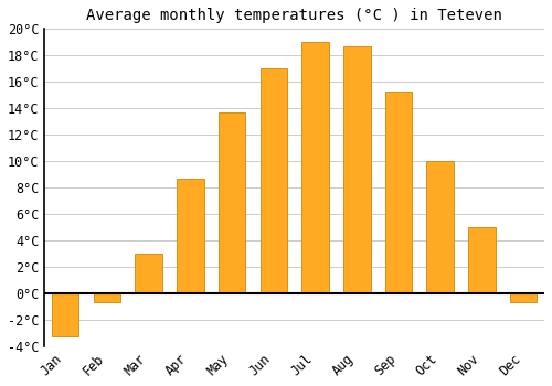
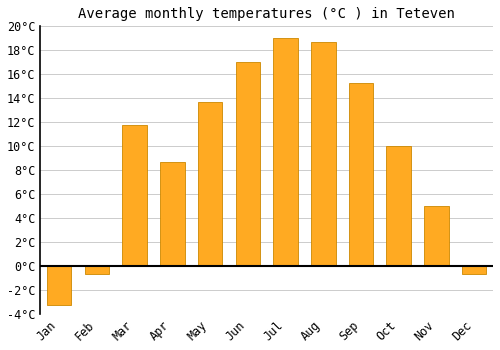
Mar: 3.0°C -> 11.8°C
